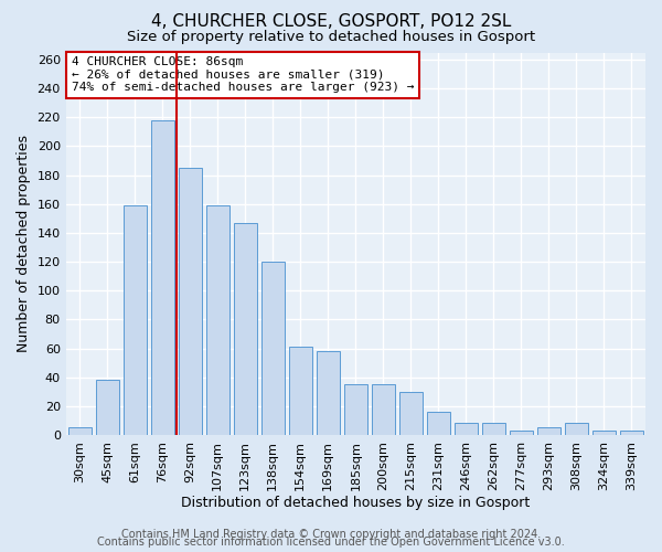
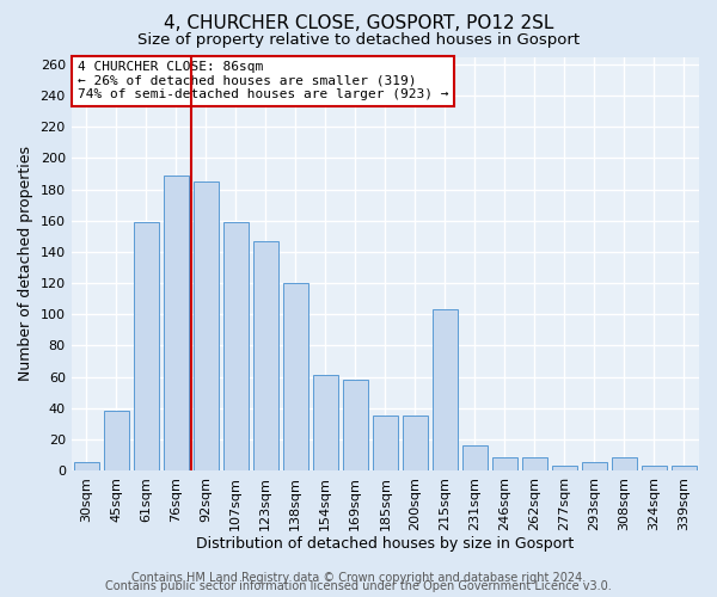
76sqm: 218 -> 189
215sqm: 30 -> 103
